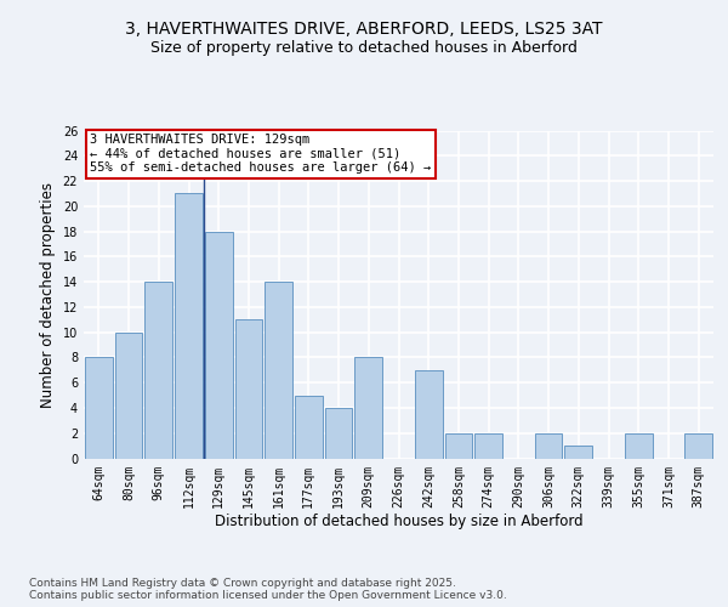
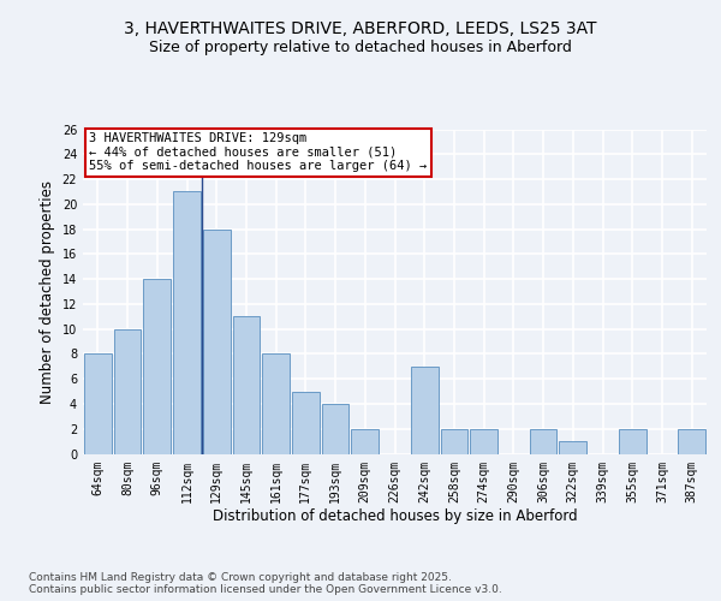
161sqm: 14 -> 8
209sqm: 8 -> 2
